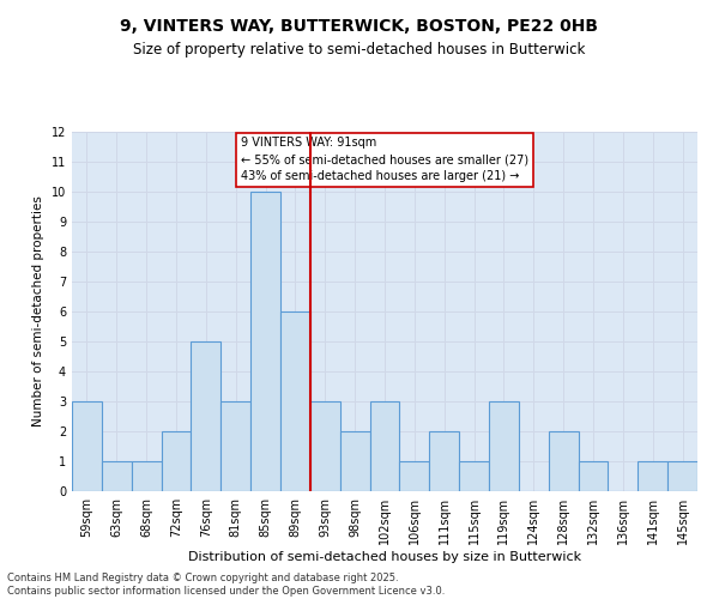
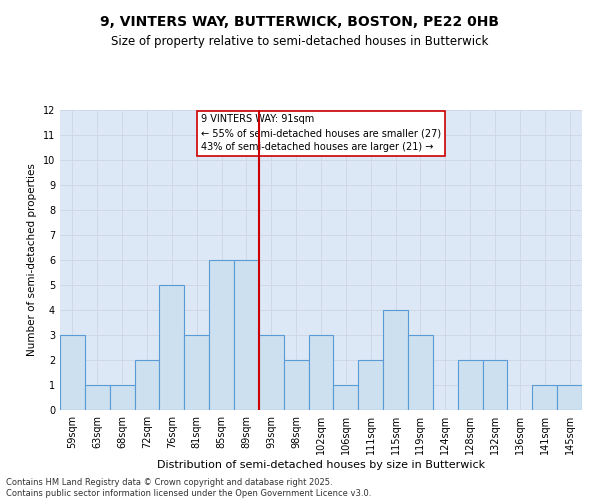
85sqm: 10 -> 6
115sqm: 1 -> 4
132sqm: 1 -> 2
